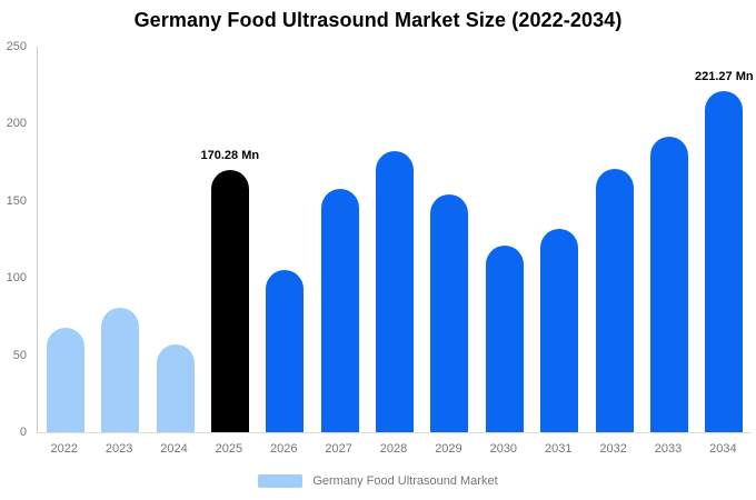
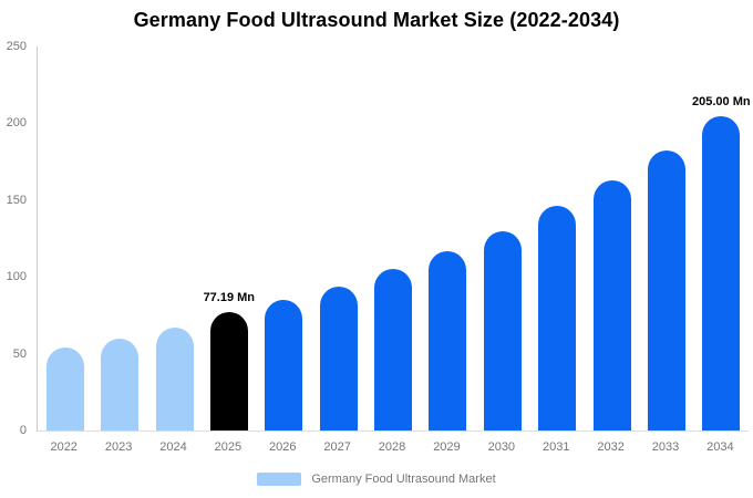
2022: 68 -> 54
2023: 81 -> 60
2024: 57 -> 67
2025: 170.28 -> 77.19
2026: 105 -> 85
2027: 158 -> 94
2028: 182 -> 105
2029: 154 -> 117
2030: 121 -> 130
2031: 132 -> 146
2032: 171 -> 163
2033: 192 -> 182
2034: 221.27 -> 205.00
